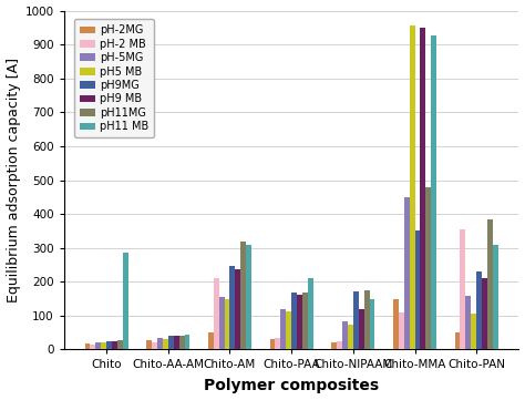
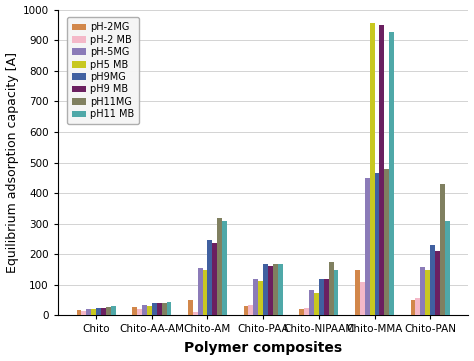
pH11 MB/Chito: 285 -> 30
pH-2 MB/Chito-AM: 210 -> 12
pH11 MB/Chito-PAA: 210 -> 168
pH9MG/Chito-NIPAAM: 170 -> 118
pH9MG/Chito-MMA: 350 -> 465
pH-2 MB/Chito-PAN: 355 -> 58
pH5 MB/Chito-PAN: 105 -> 148
pH11MG/Chito-PAN: 385 -> 430
